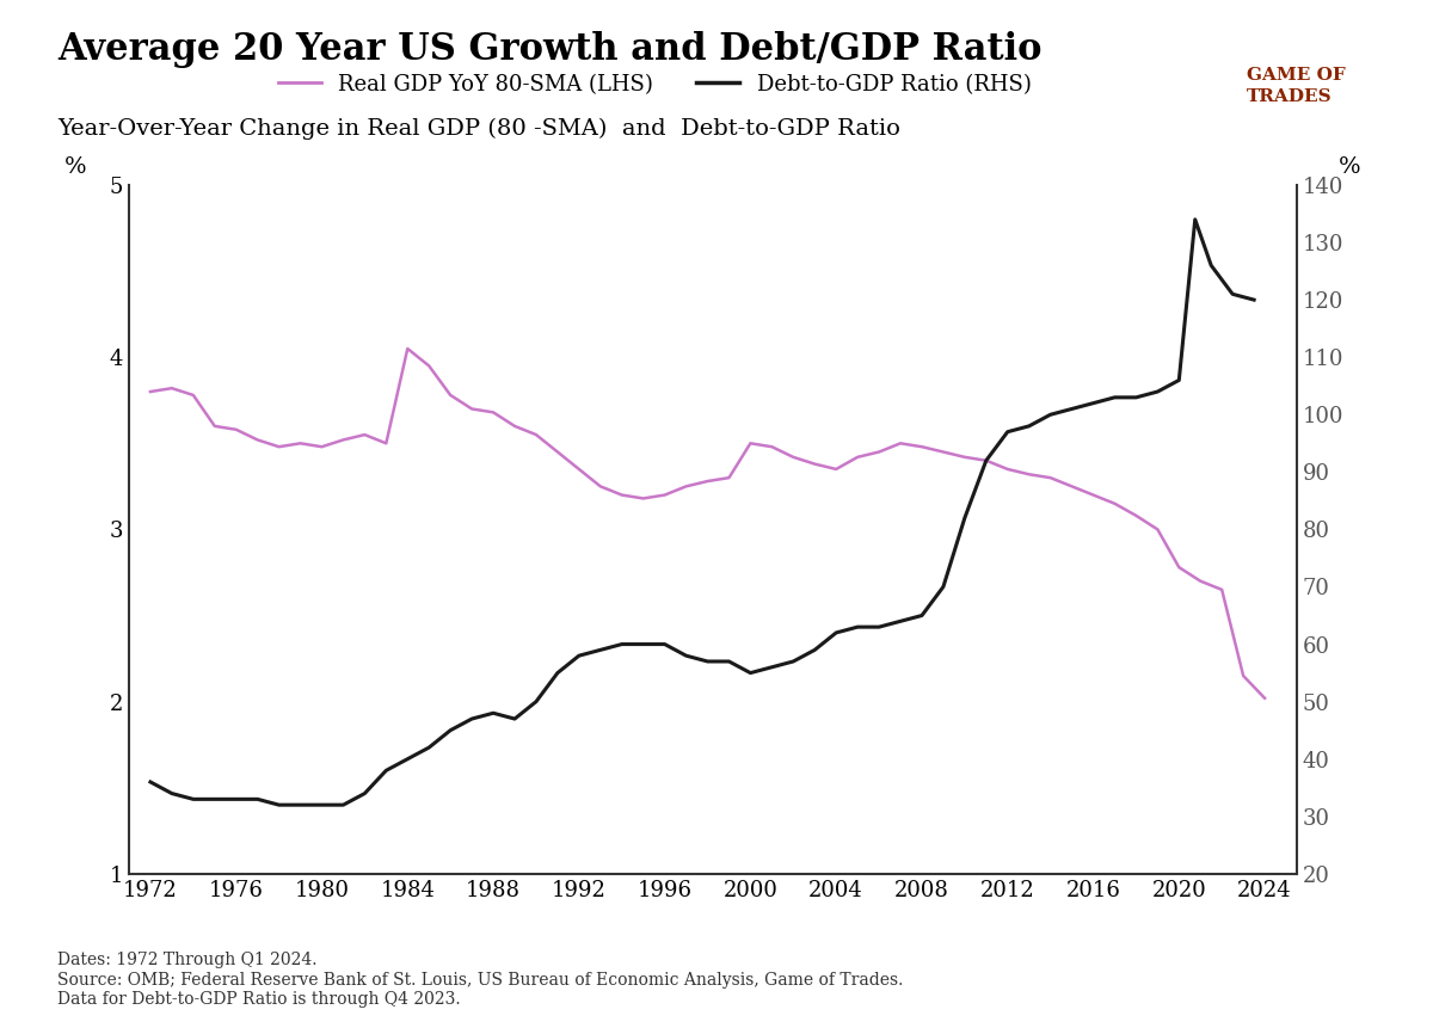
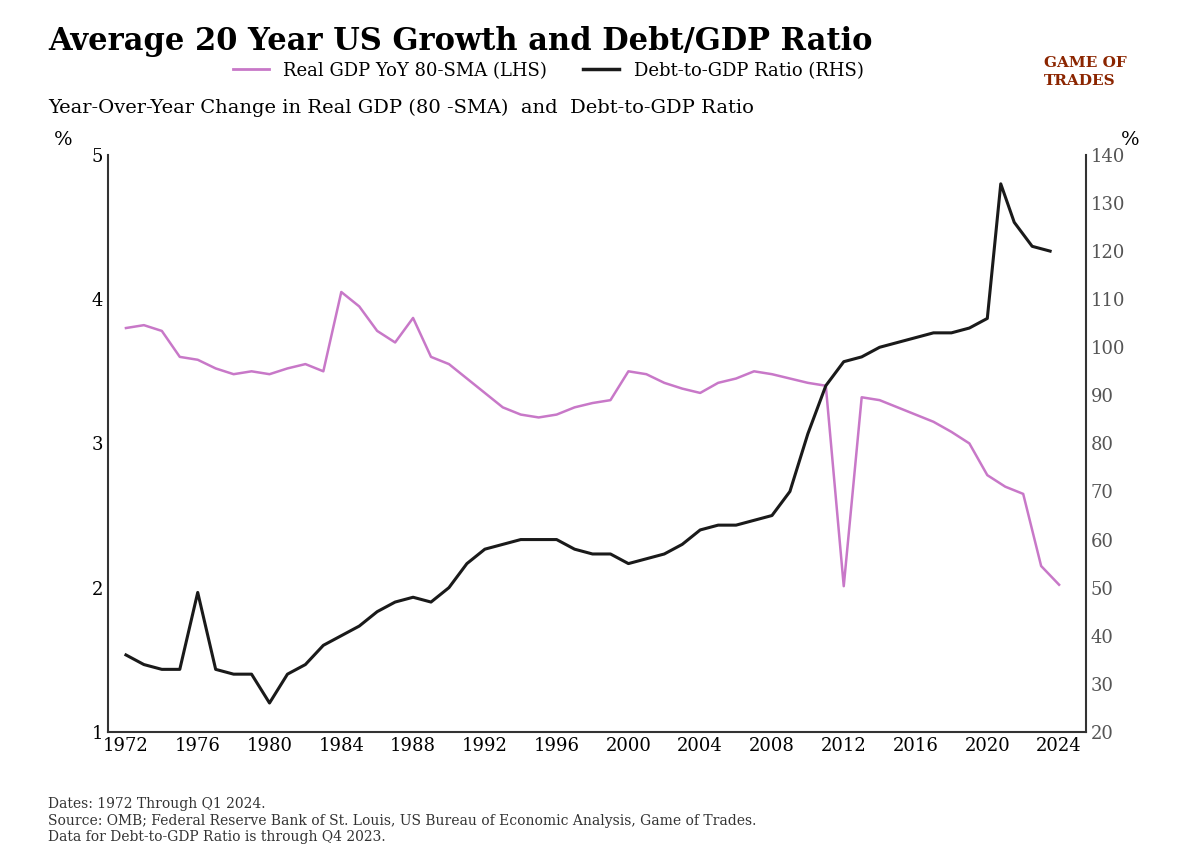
Debt-to-GDP Ratio (RHS)/1976: 33 -> 49
Debt-to-GDP Ratio (RHS)/1980: 32 -> 26
Real GDP YoY 80-SMA (LHS)/1988: 3.68 -> 3.87
Real GDP YoY 80-SMA (LHS)/2012: 3.35 -> 2.01
